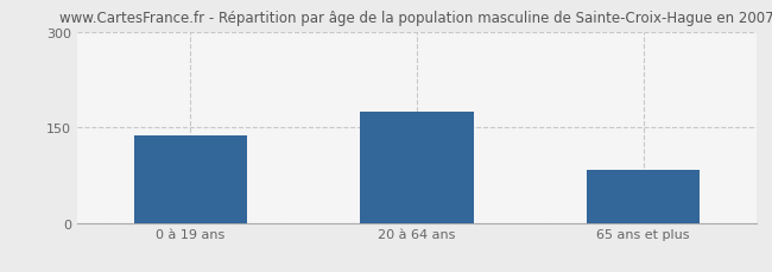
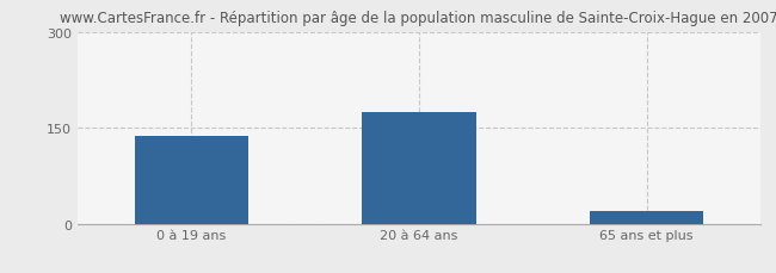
65 ans et plus: 84 -> 20
